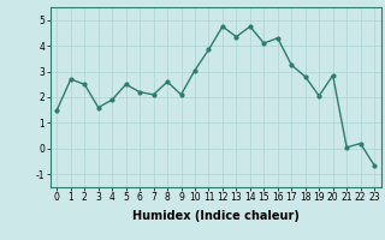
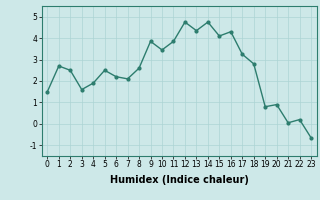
9: 2.10 -> 3.85
10: 3.05 -> 3.45
19: 2.05 -> 0.80
20: 2.85 -> 0.90
